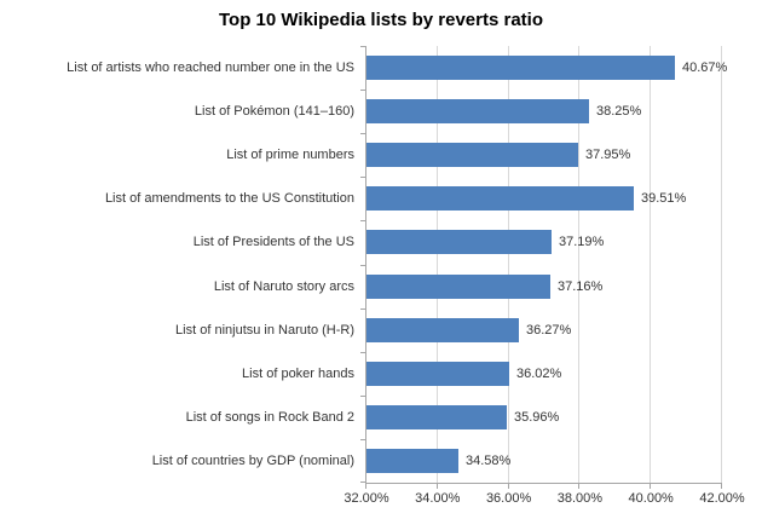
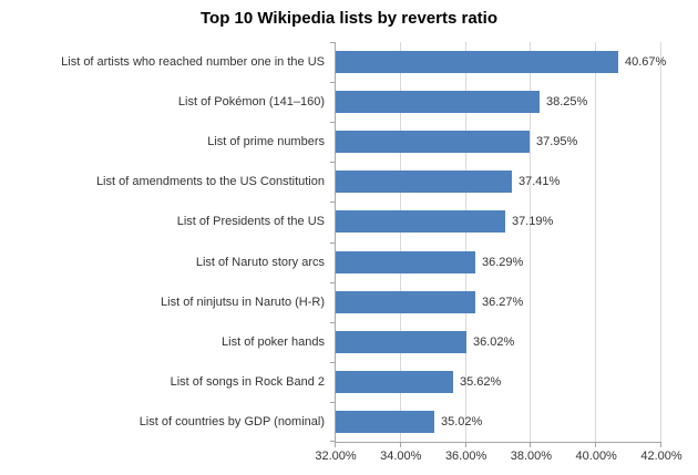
List of amendments to the US Constitution: 39.51% -> 37.41%
List of Naruto story arcs: 37.16% -> 36.29%
List of songs in Rock Band 2: 35.96% -> 35.62%
List of countries by GDP (nominal): 34.58% -> 35.02%
